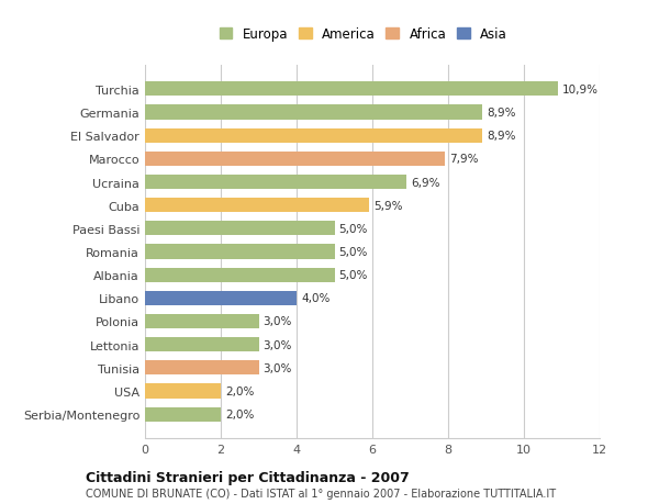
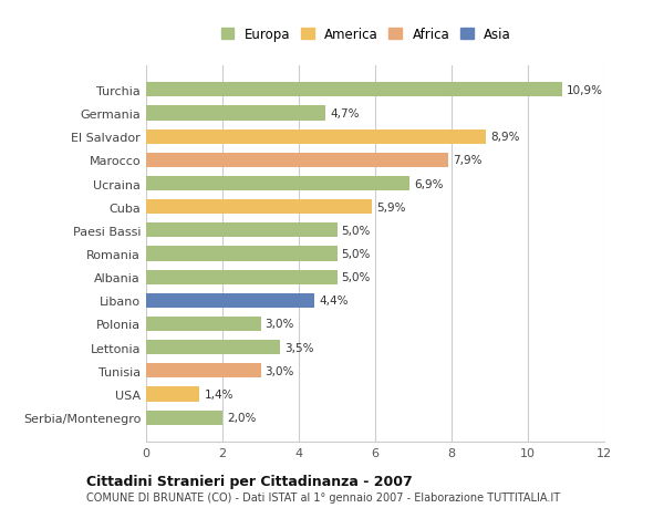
Germania: 8,9% -> 4,7%
Libano: 4,0% -> 4,4%
Lettonia: 3,0% -> 3,5%
USA: 2,0% -> 1,4%
